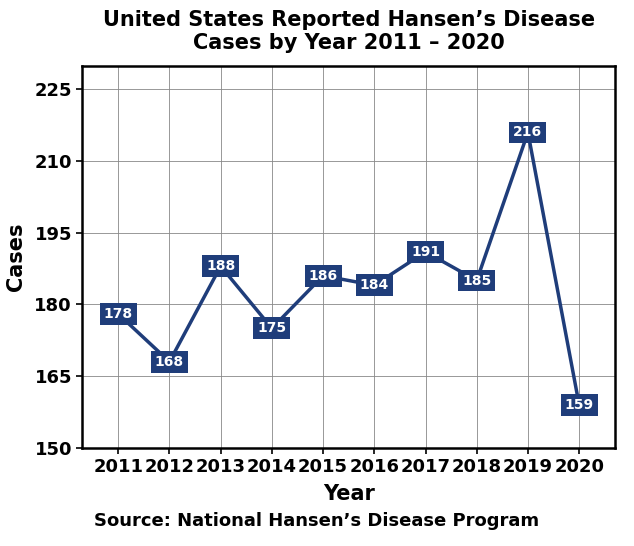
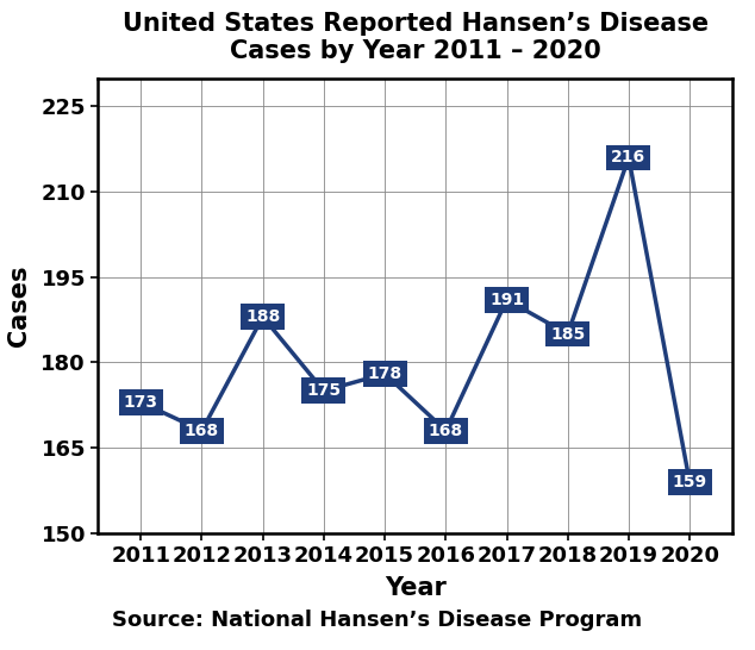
2011: 178 -> 173
2015: 186 -> 178
2016: 184 -> 168
